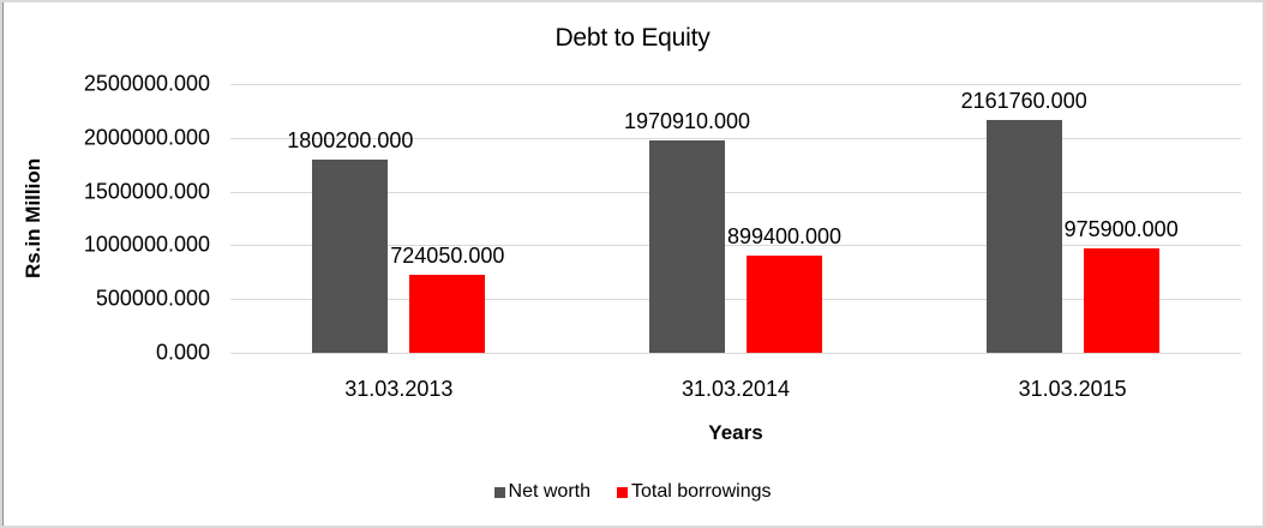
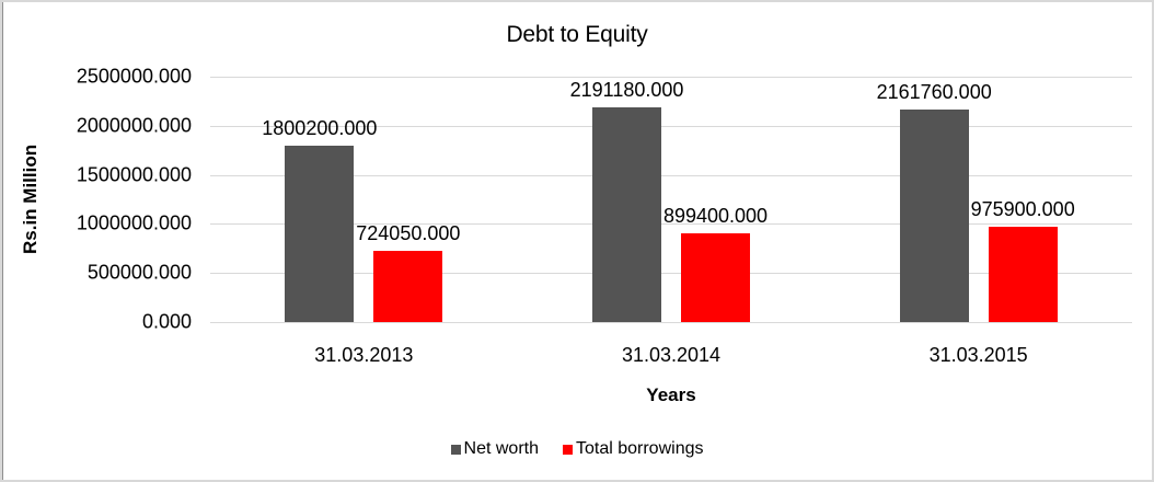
Net worth/31.03.2014: 1970910.000 -> 2191180.000
